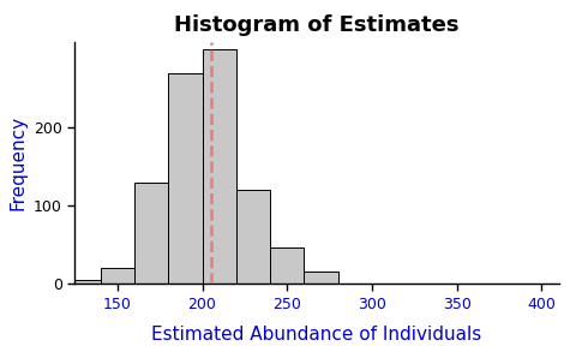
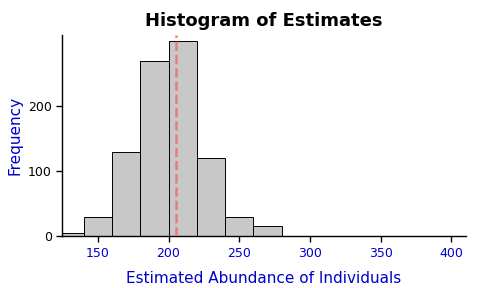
150: 20 -> 30
250: 46 -> 30
